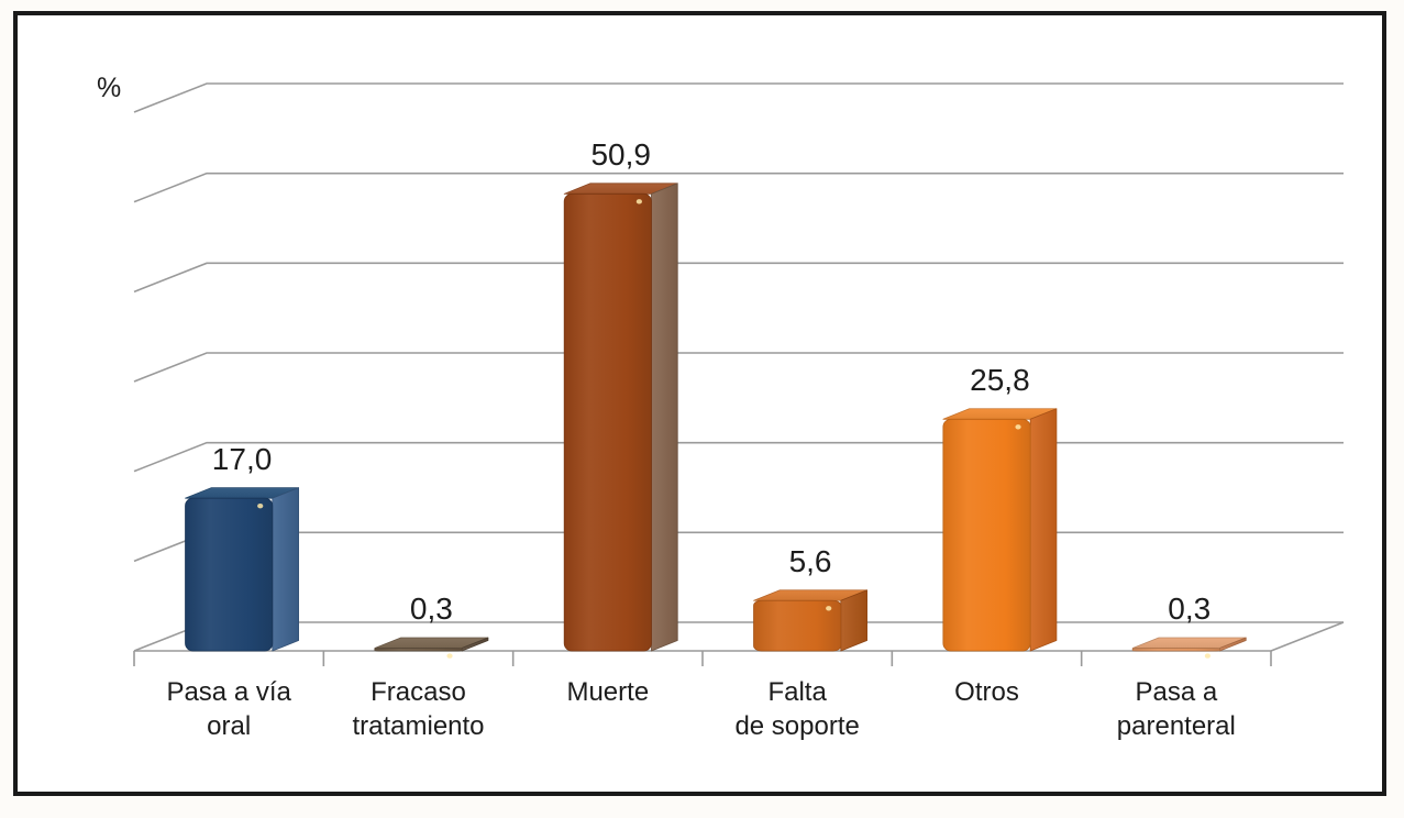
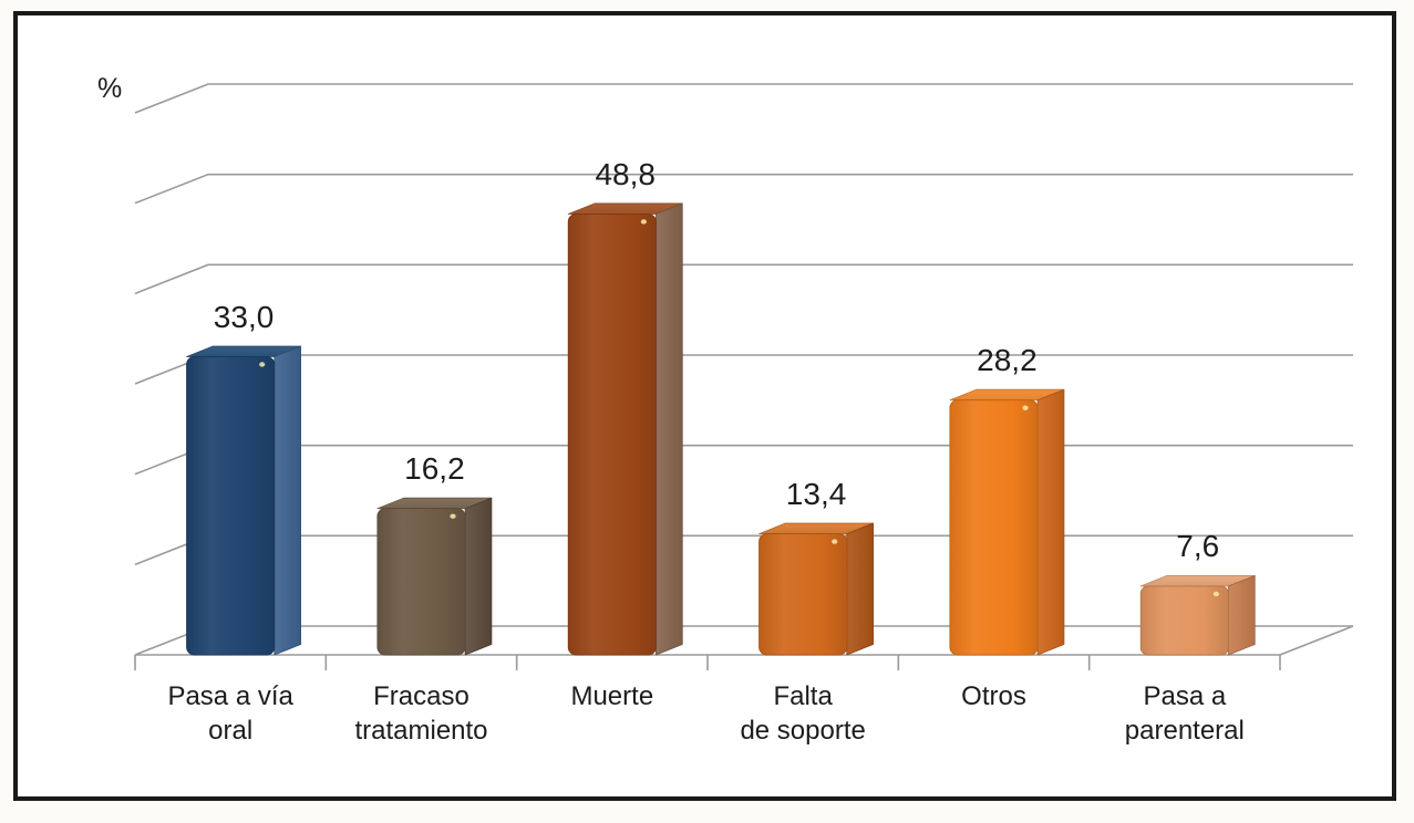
Pasa a vía oral: 17,0 -> 33,0
Fracaso tratamiento: 0,3 -> 16,2
Muerte: 50,9 -> 48,8
Falta de soporte: 5,6 -> 13,4
Otros: 25,8 -> 28,2
Pasa a parenteral: 0,3 -> 7,6
